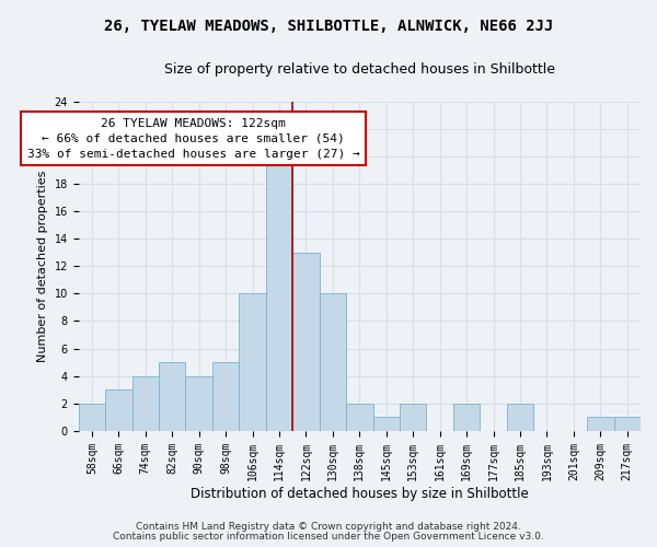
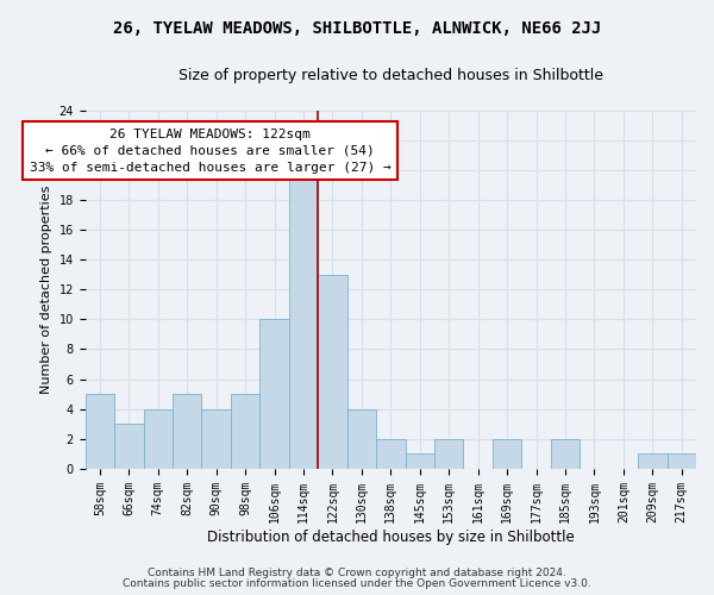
58sqm: 2 -> 5
130sqm: 10 -> 4
